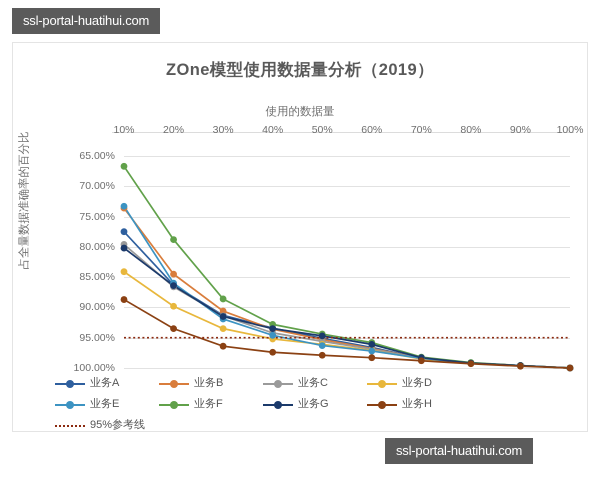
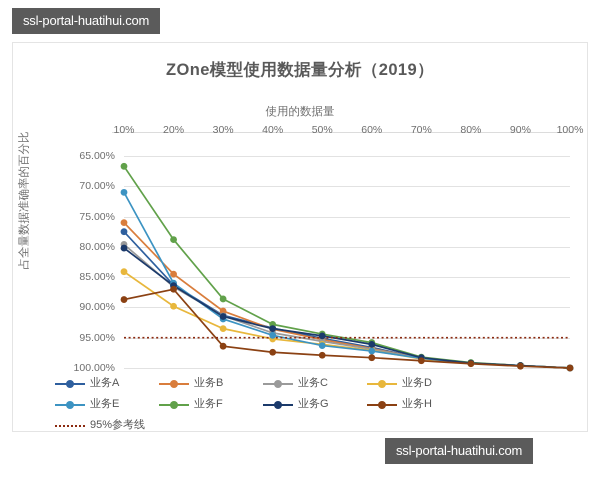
业务B/10%: 74% -> 76%
业务E/10%: 73% -> 71%
业务H/20%: 94% -> 87%
